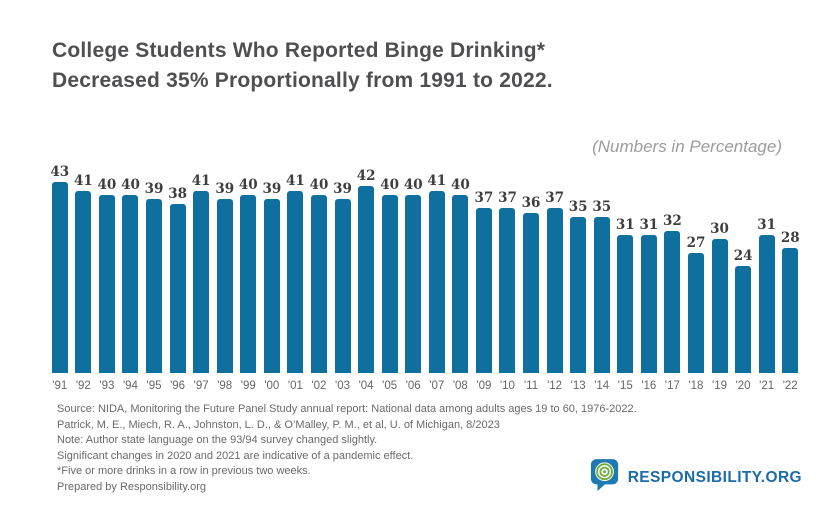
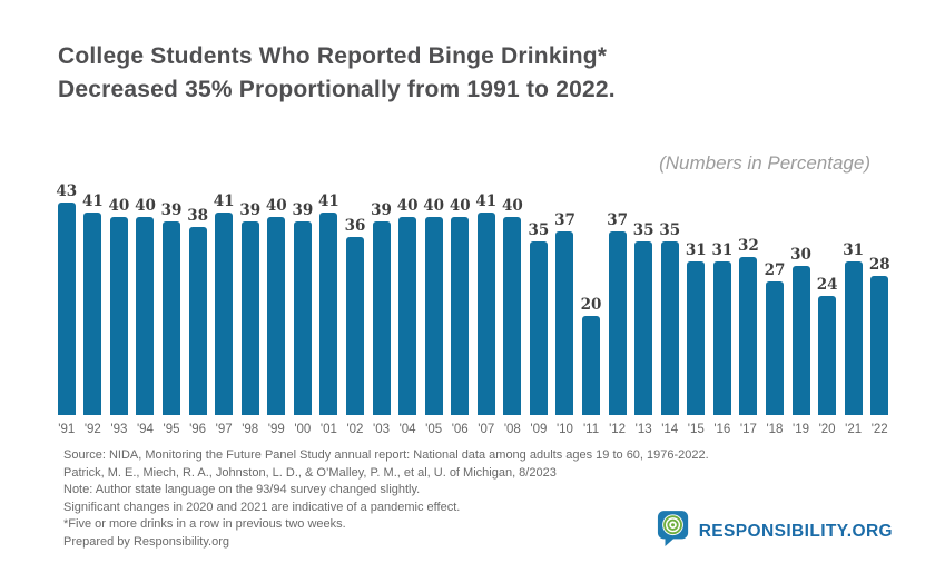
'02: 40 -> 36
'04: 42 -> 40
'09: 37 -> 35
'11: 36 -> 20
